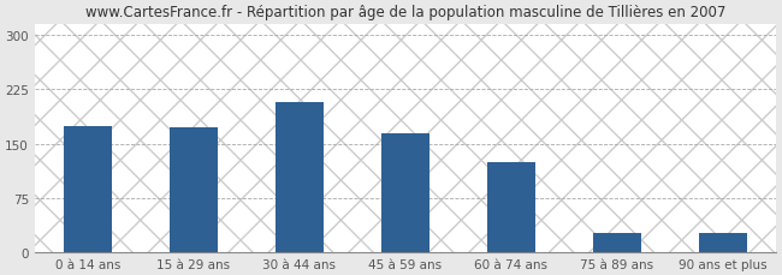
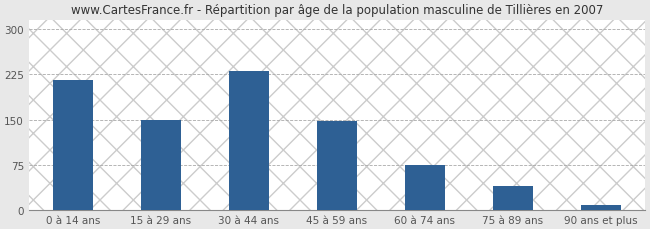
0 à 14 ans: 174 -> 215
15 à 29 ans: 172 -> 150
30 à 44 ans: 208 -> 230
45 à 59 ans: 164 -> 148
60 à 74 ans: 124 -> 75
75 à 89 ans: 26 -> 40
90 ans et plus: 26 -> 8
